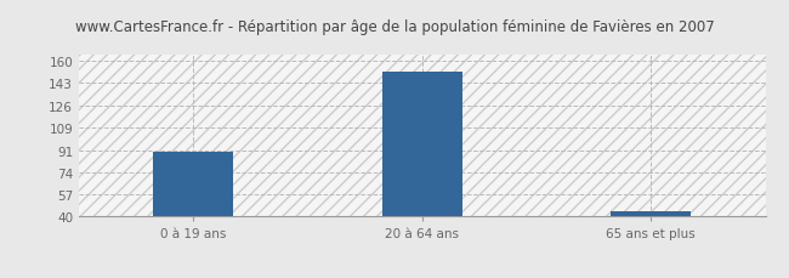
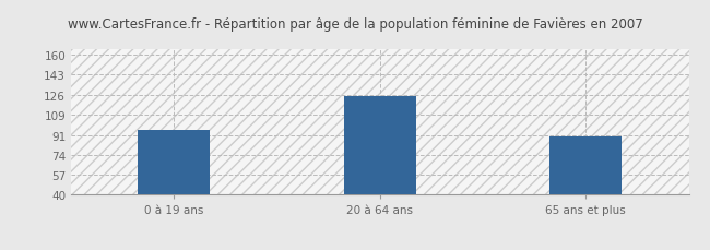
0 à 19 ans: 90 -> 96
20 à 64 ans: 152 -> 125
65 ans et plus: 44 -> 90
